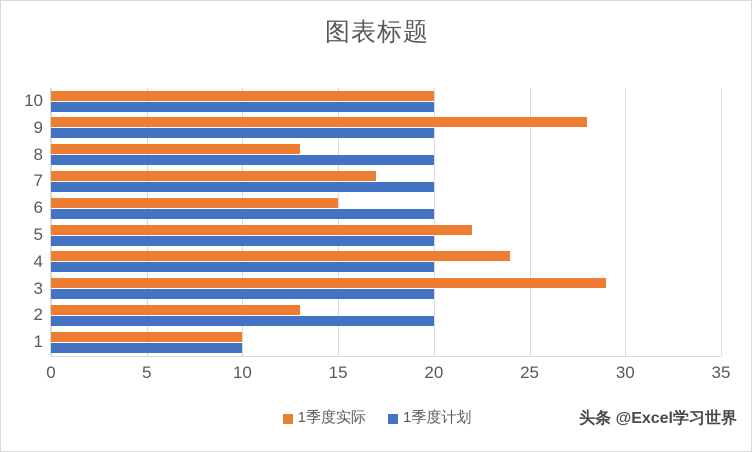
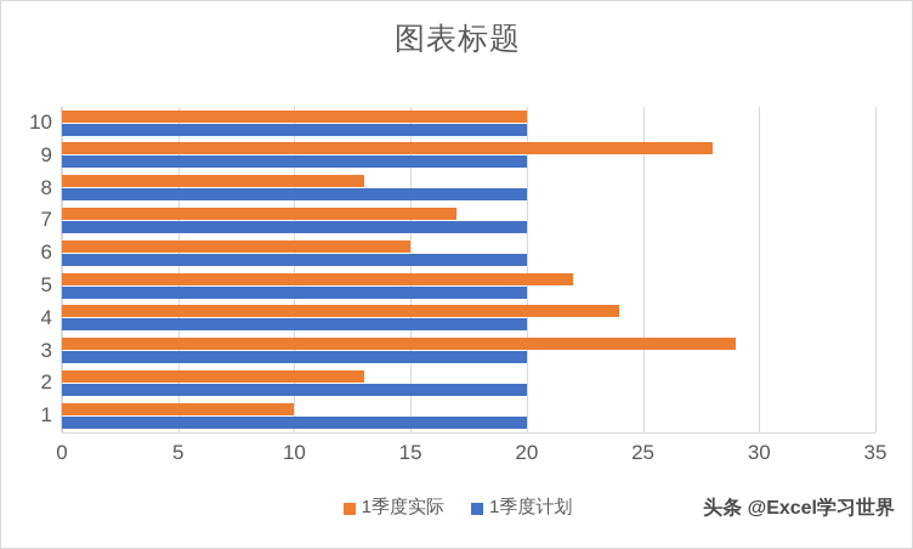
1季度计划/1: 10 -> 20
